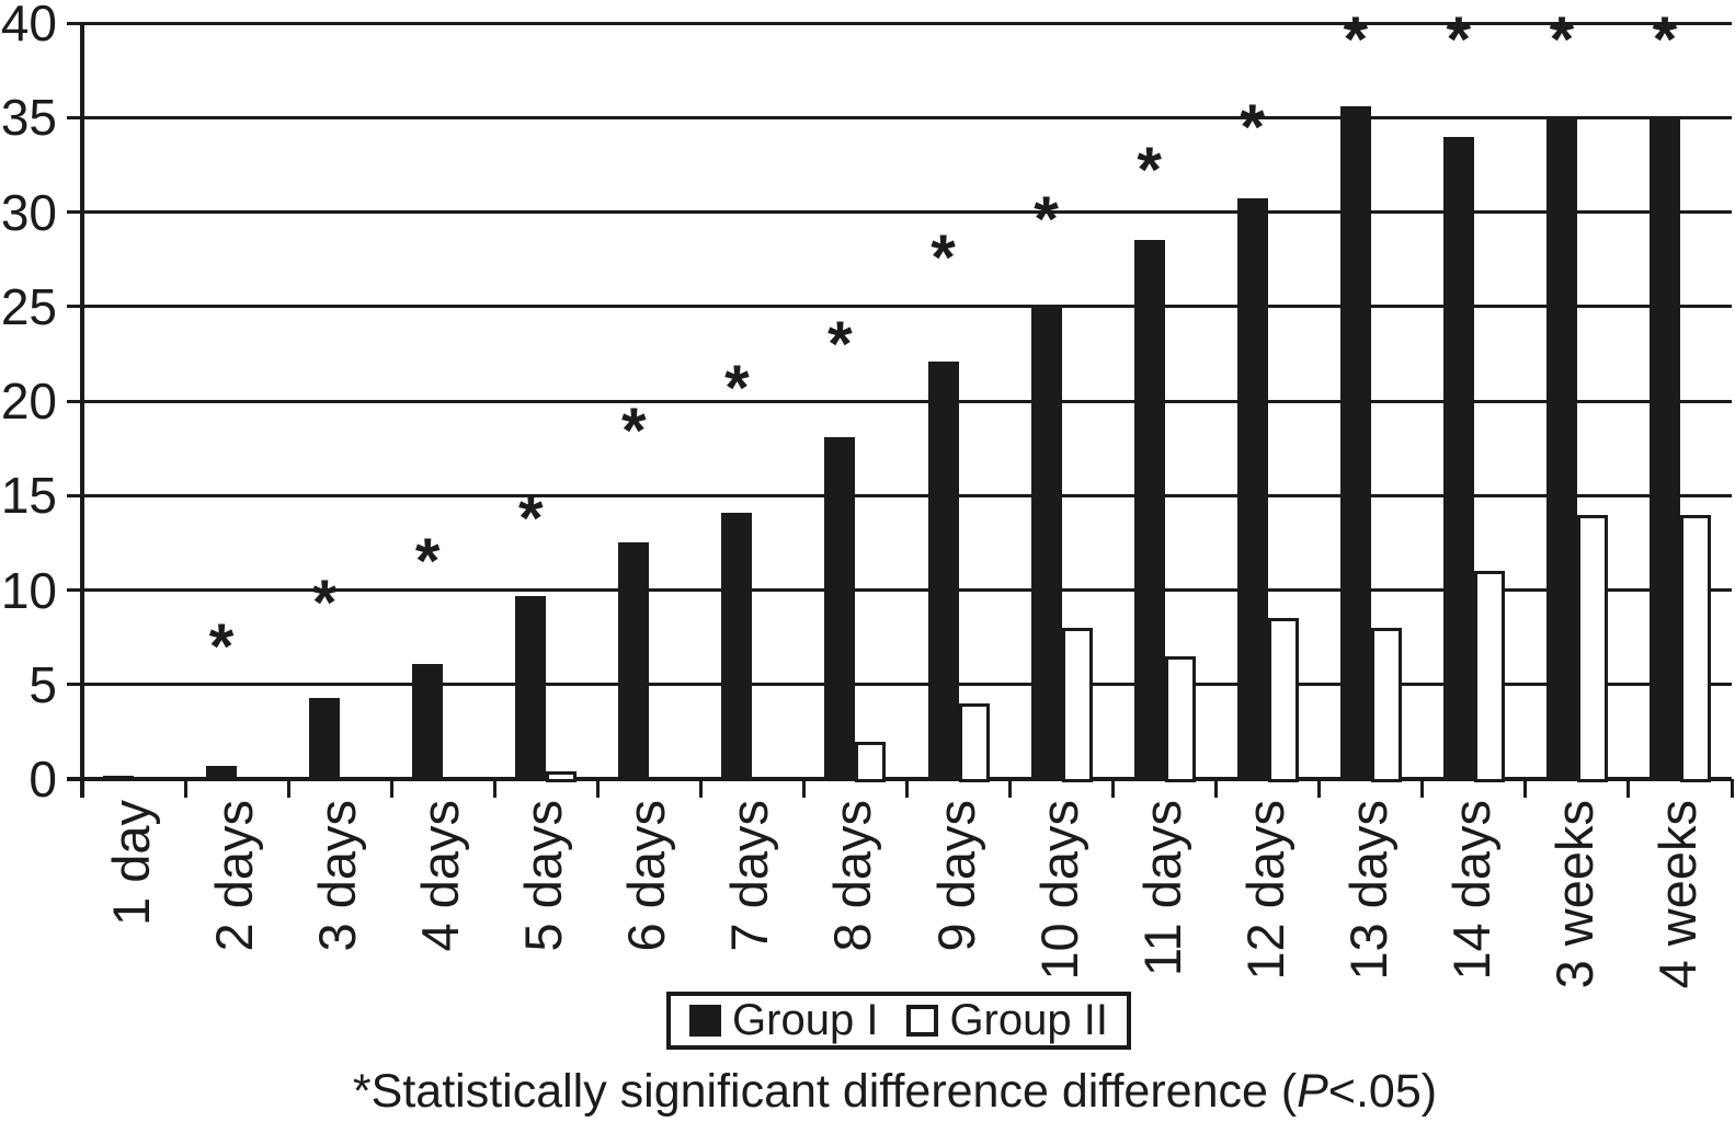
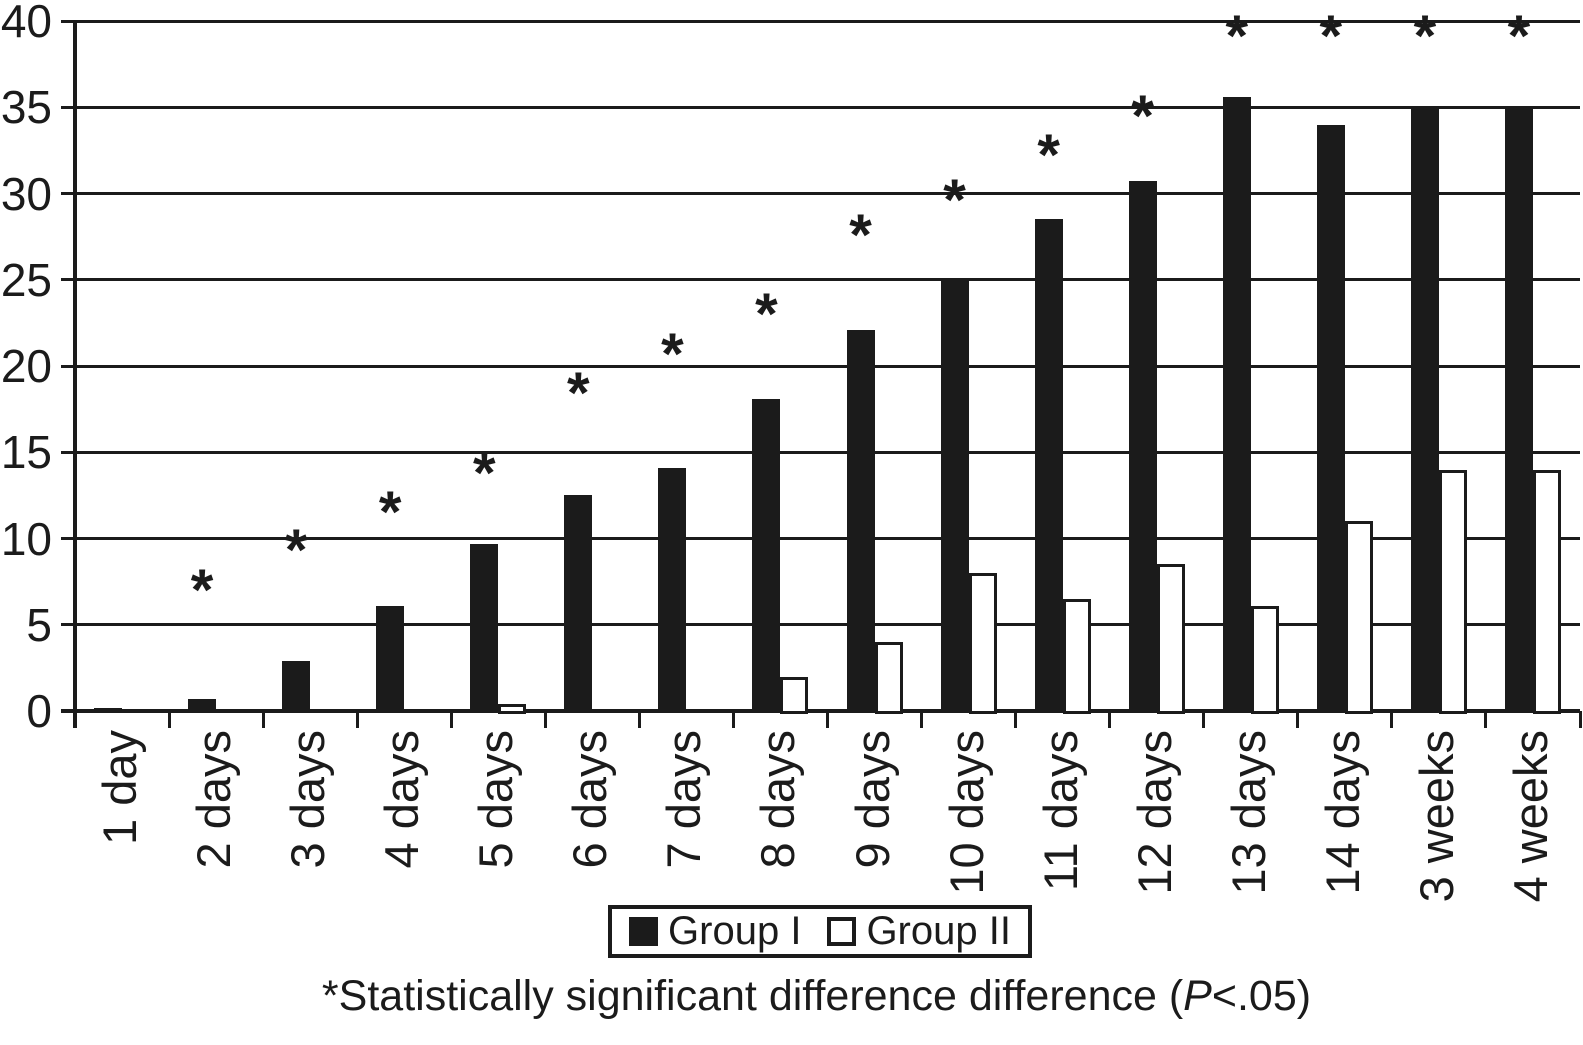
Group I/3 days: 4.3 -> 2.9
Group II/13 days: 8.0 -> 6.1
